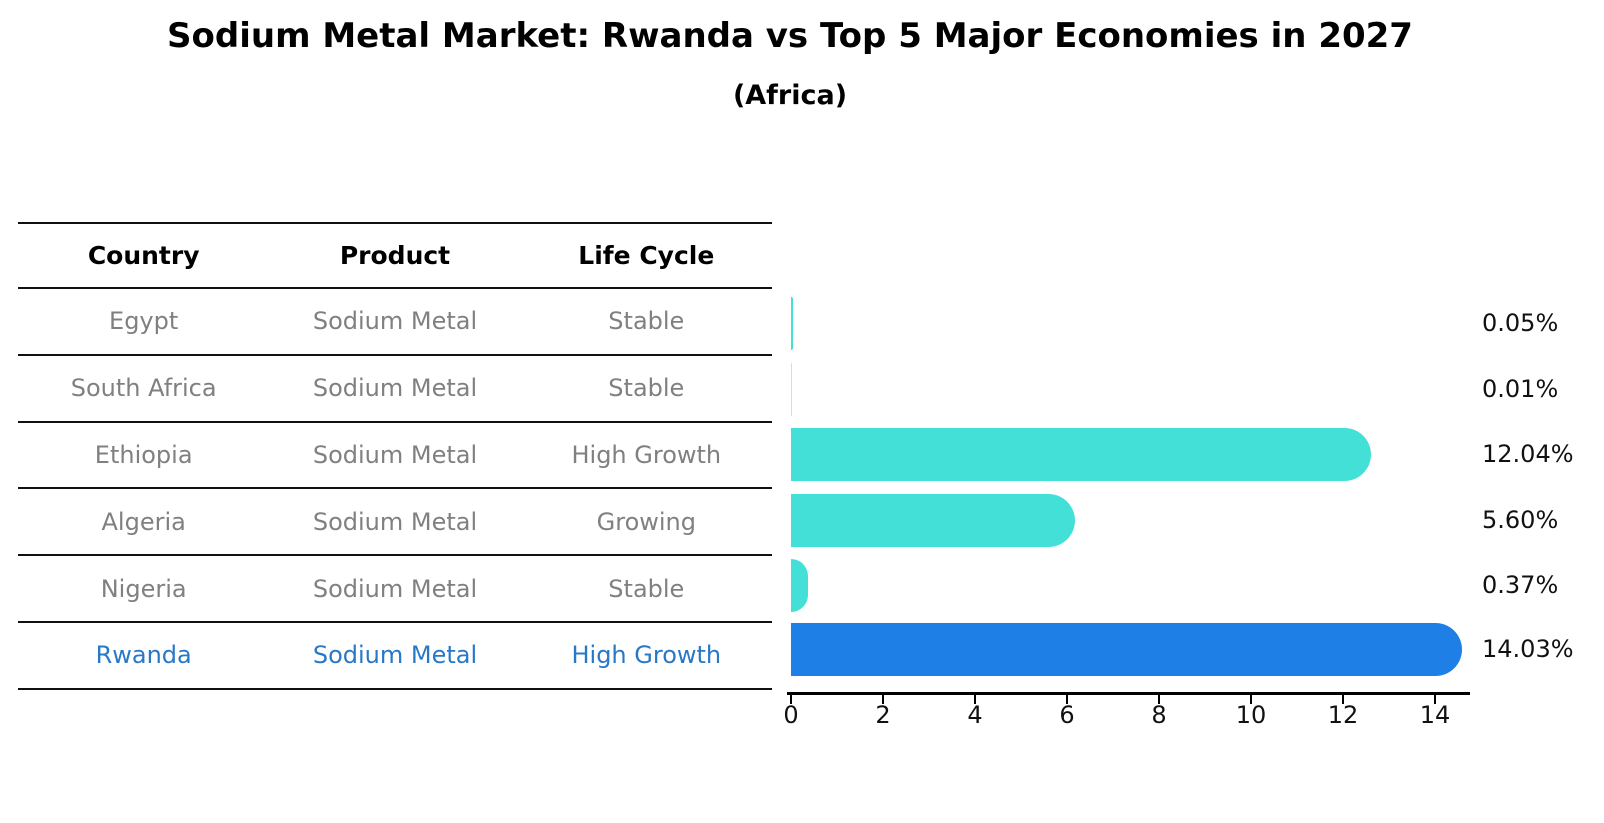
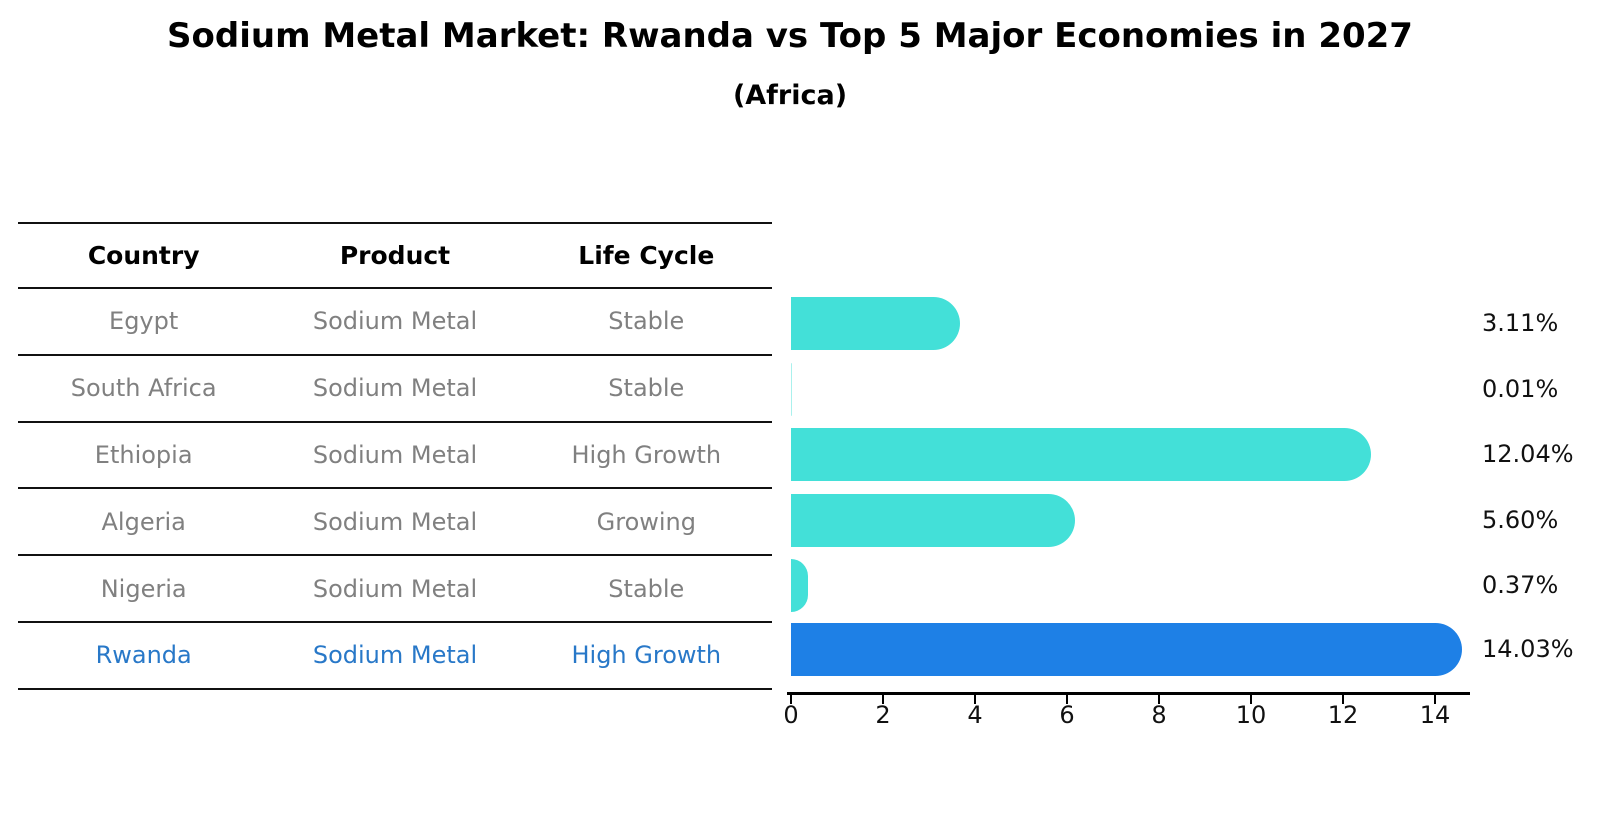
Egypt: 0.05% -> 3.11%
